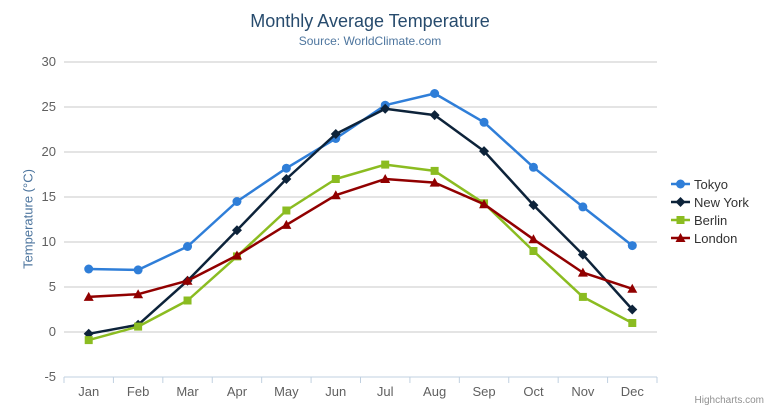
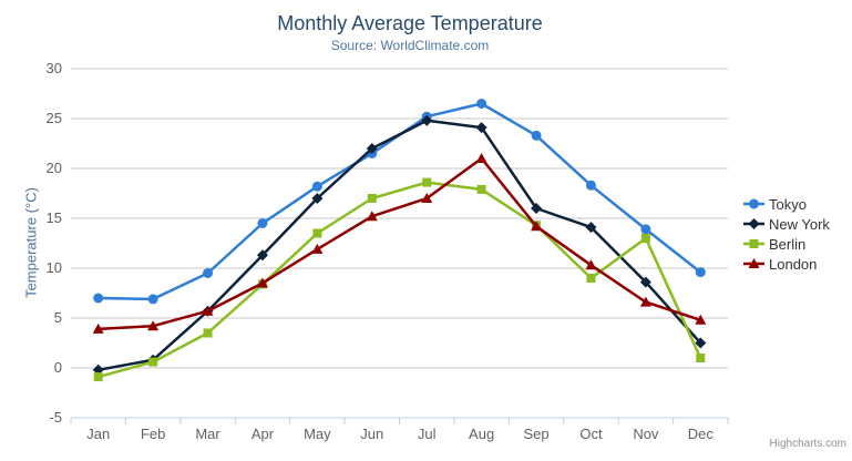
London/Aug: 17 -> 21
New York/Sep: 20 -> 16
Berlin/Nov: 4 -> 13
